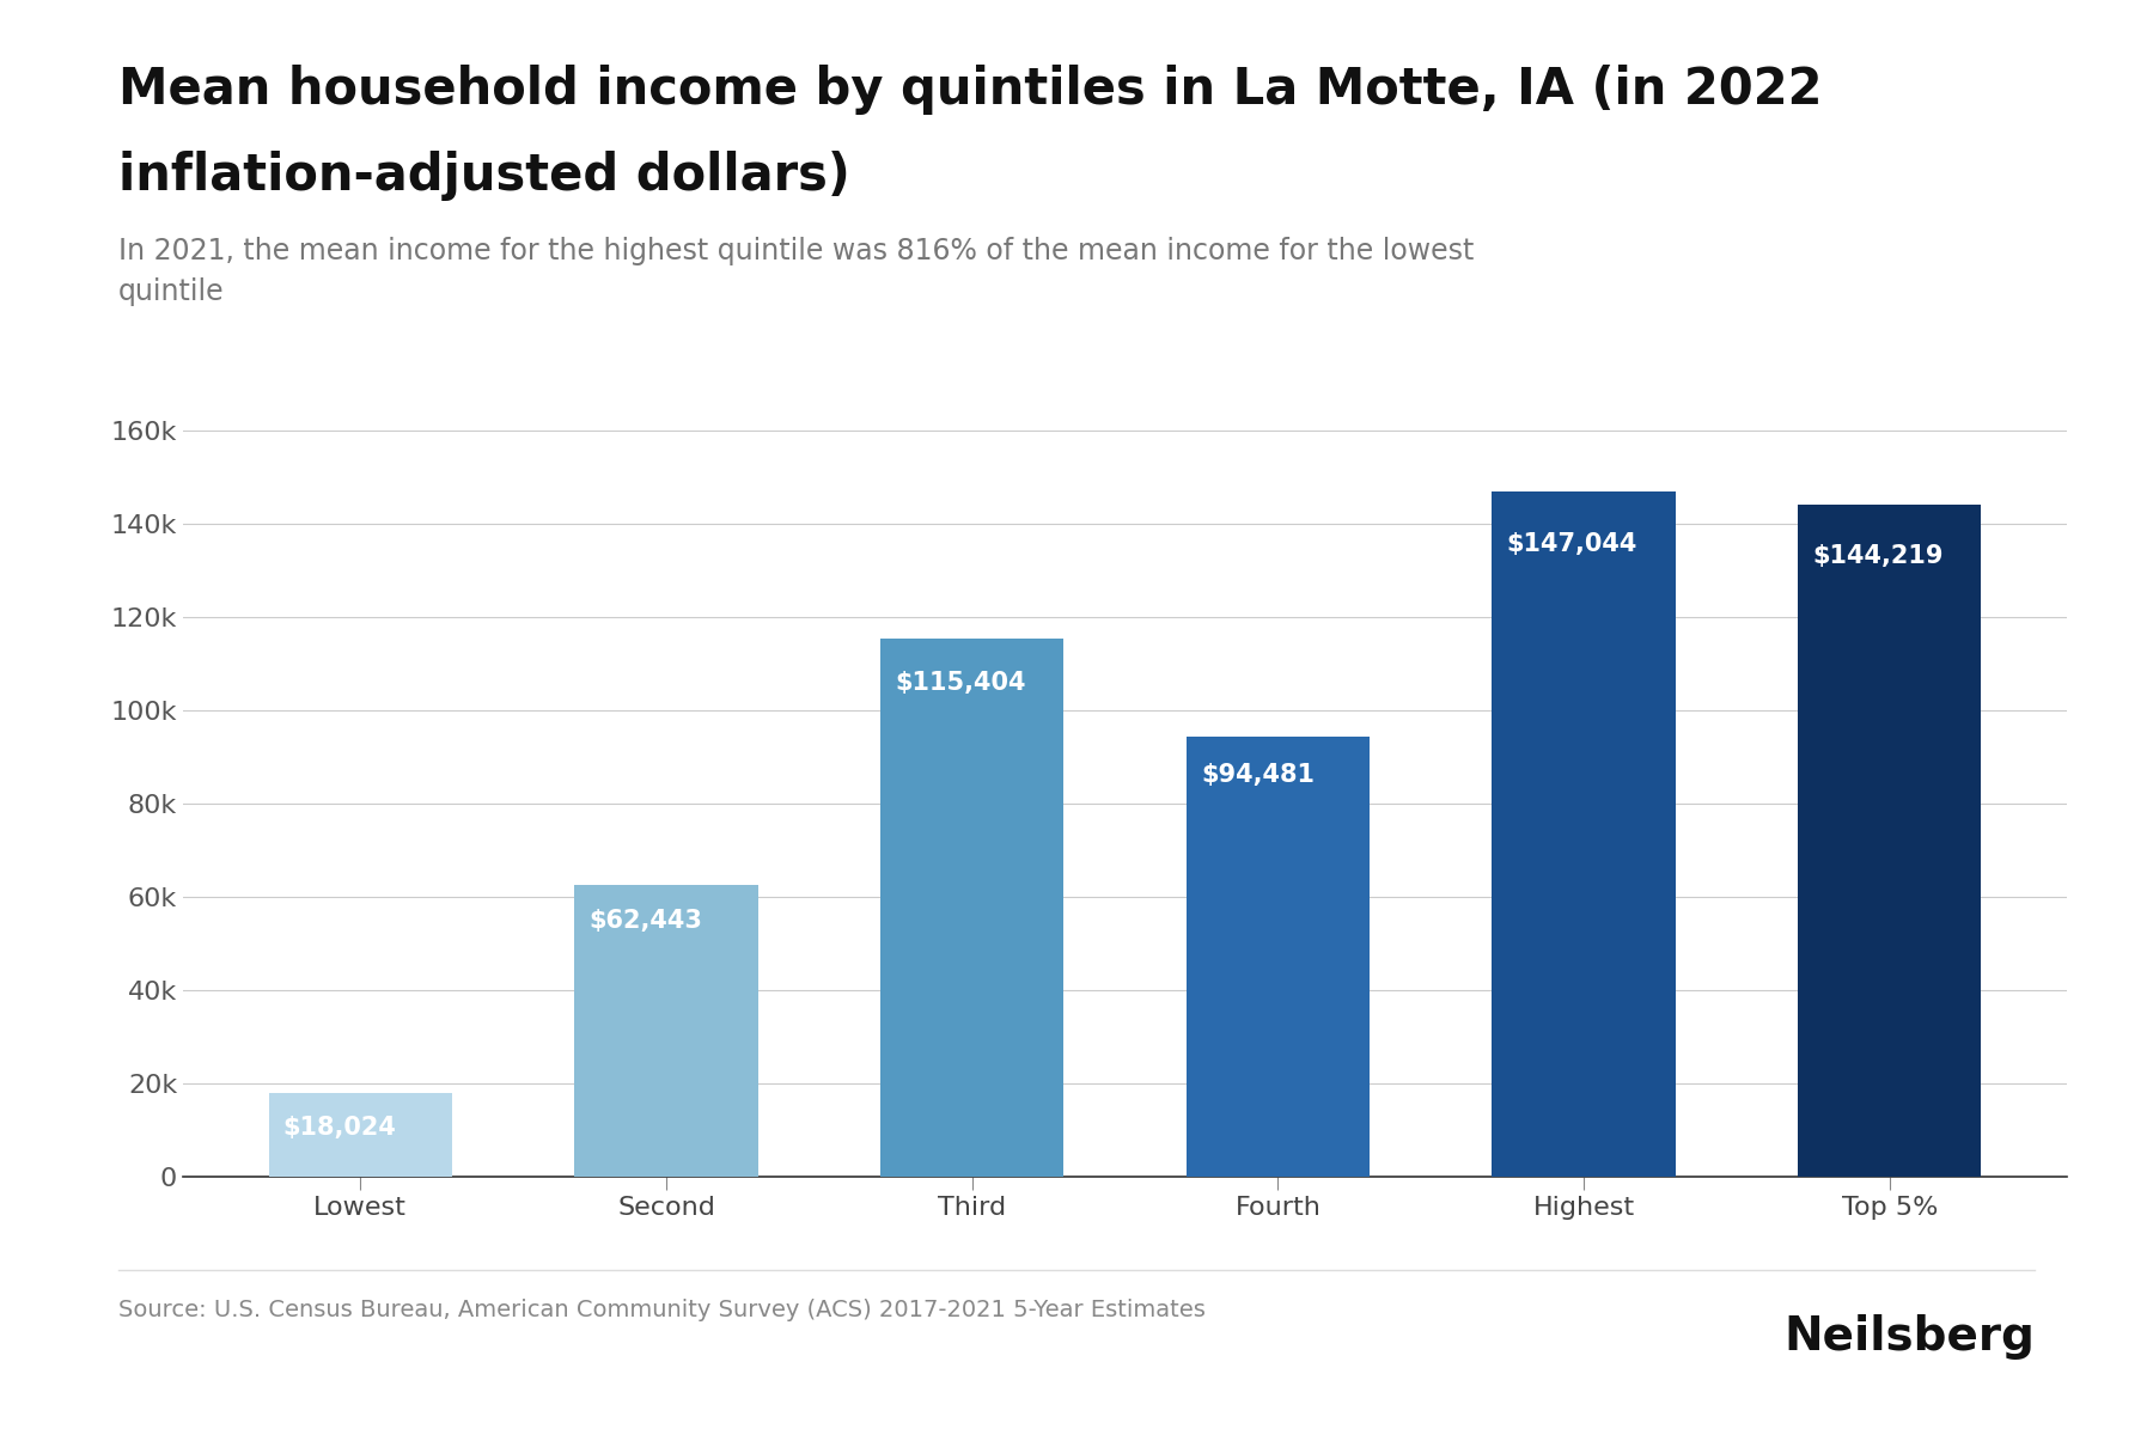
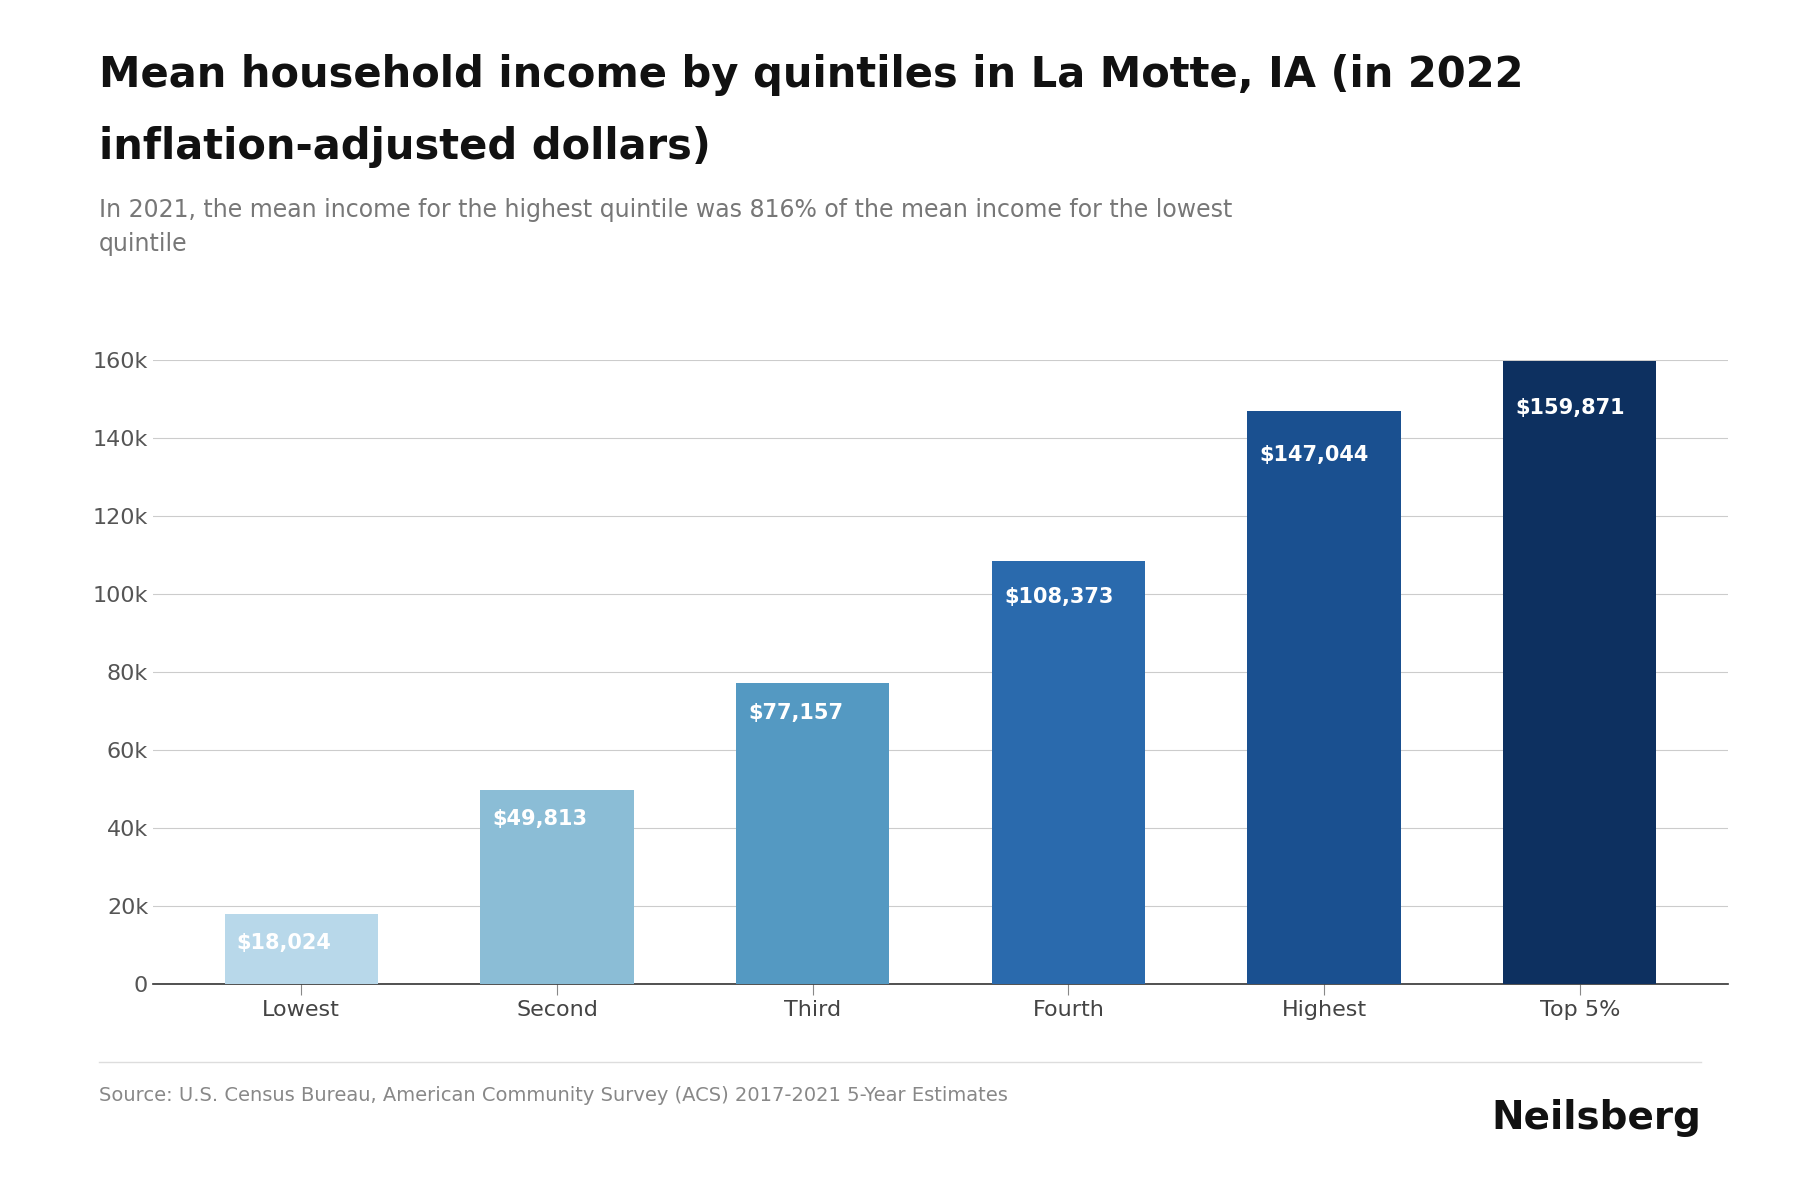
Second: $62,443 -> $49,813
Third: $115,404 -> $77,157
Fourth: $94,481 -> $108,373
Top 5%: $144,219 -> $159,871
